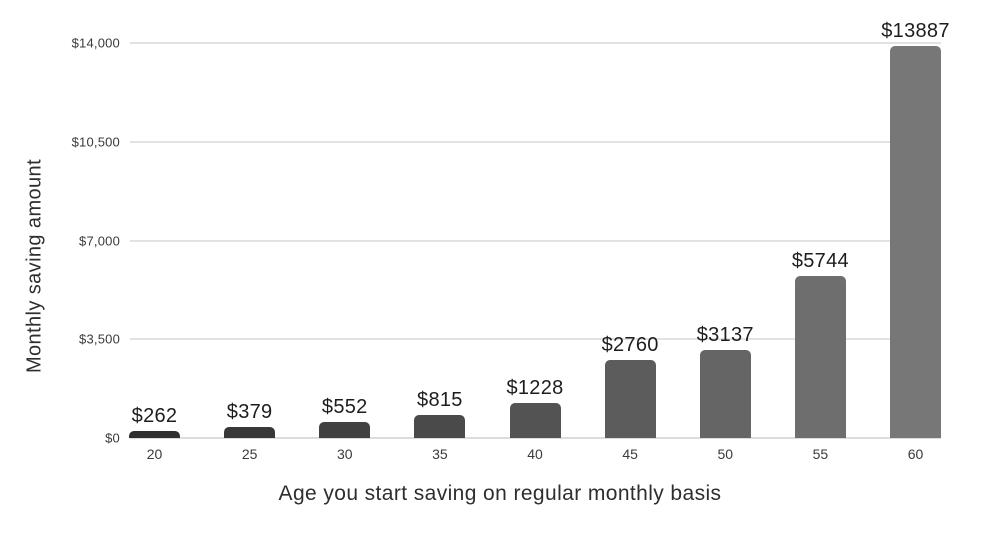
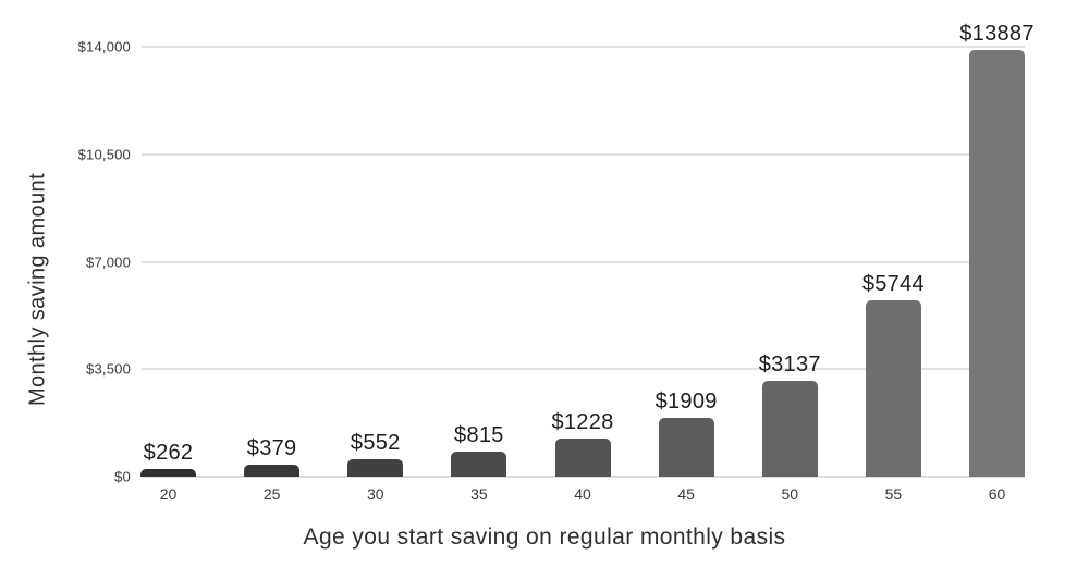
45: $2760 -> $1909
